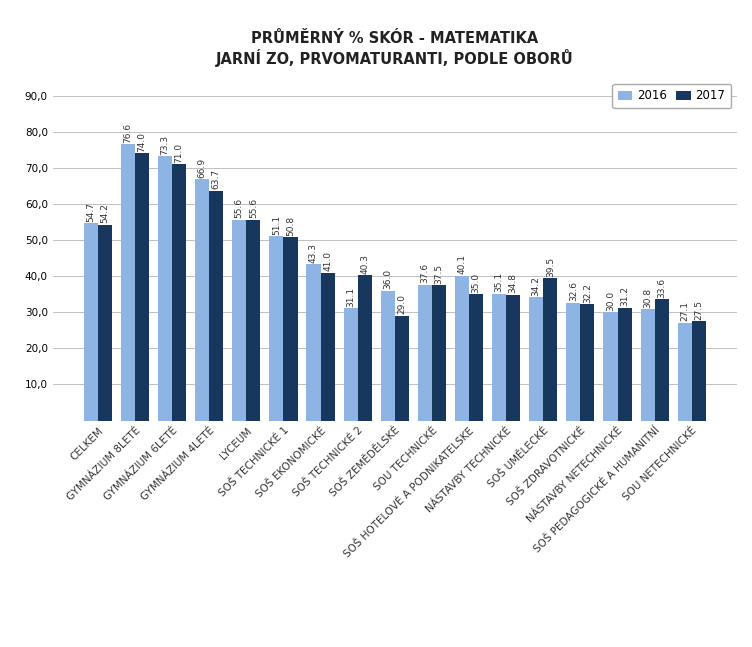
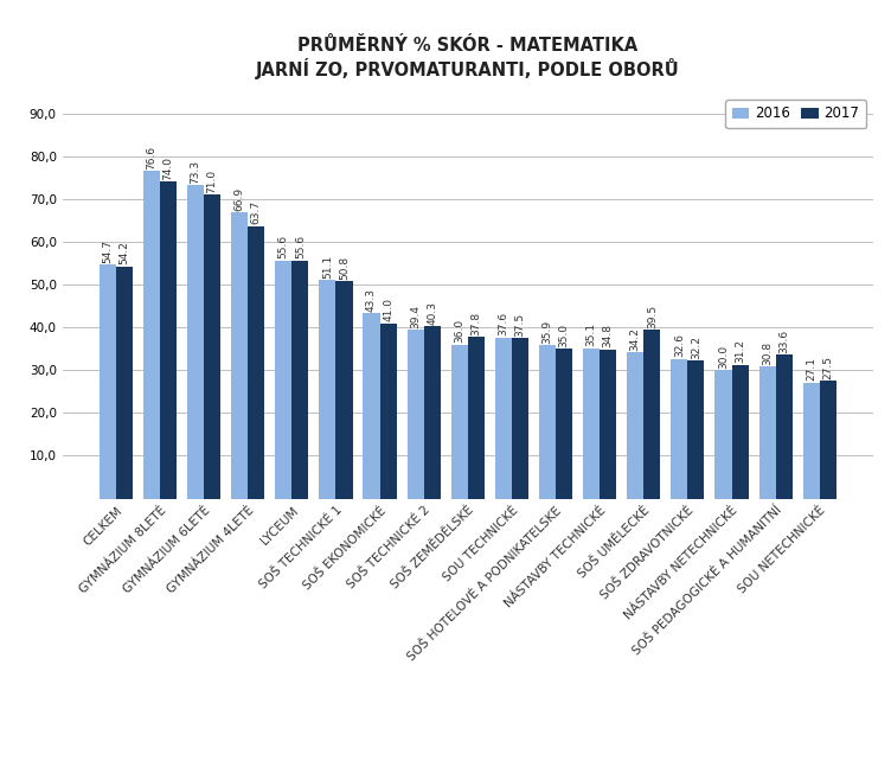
2016/SOŠ TECHNICKÉ 2: 31.1 -> 39.4
2017/SOŠ ZEMĚDĚLSKÉ: 29.0 -> 37.8
2016/SOŠ HOTELOVÉ A PODNIKATELSKE: 40.1 -> 35.9
